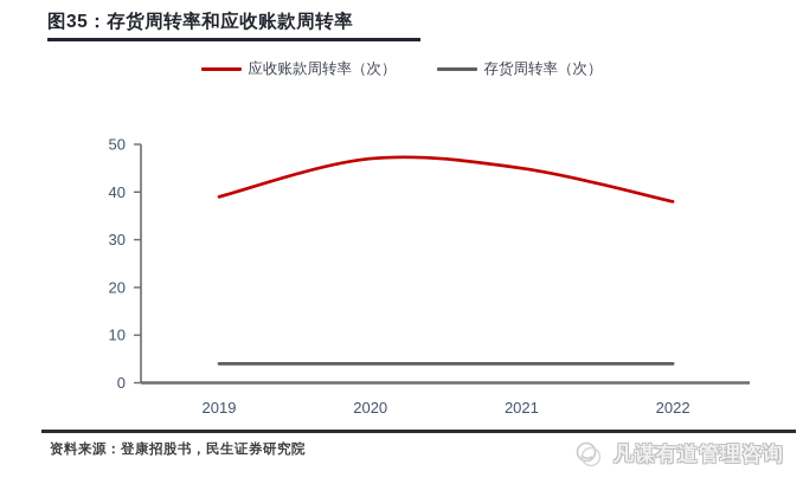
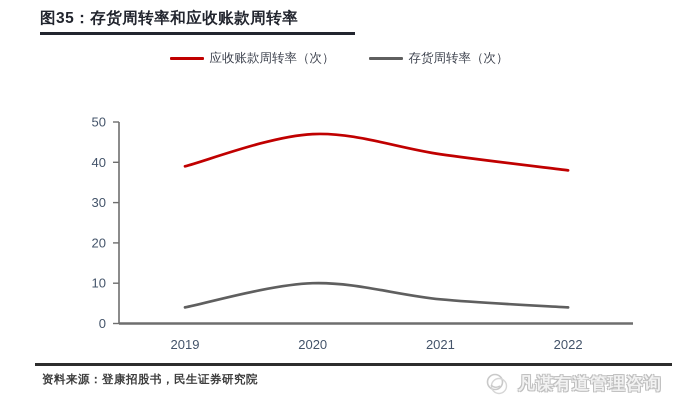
存货周转率（次）/2020: 4 -> 10
应收账款周转率（次）/2021: 45 -> 42
存货周转率（次）/2021: 4 -> 6
